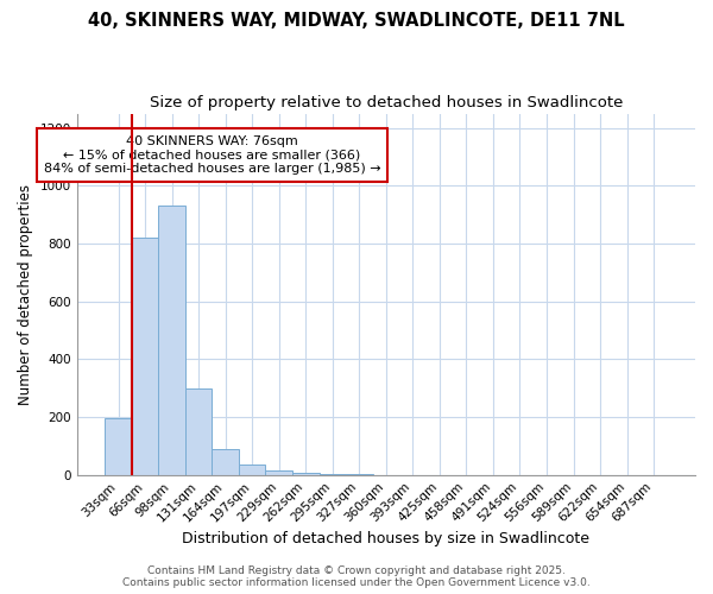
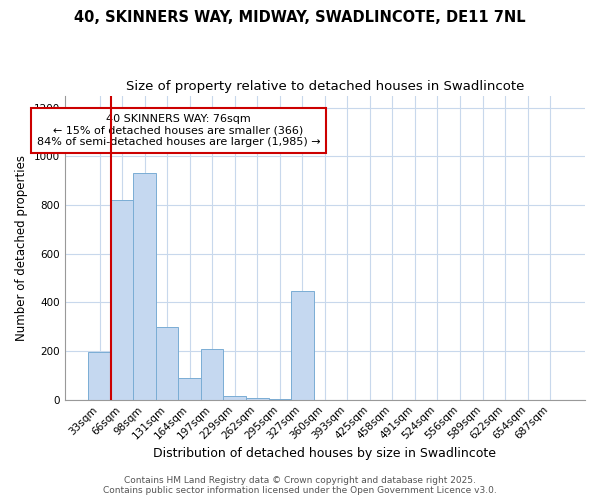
197sqm: 35 -> 210
327sqm: 1 -> 445
